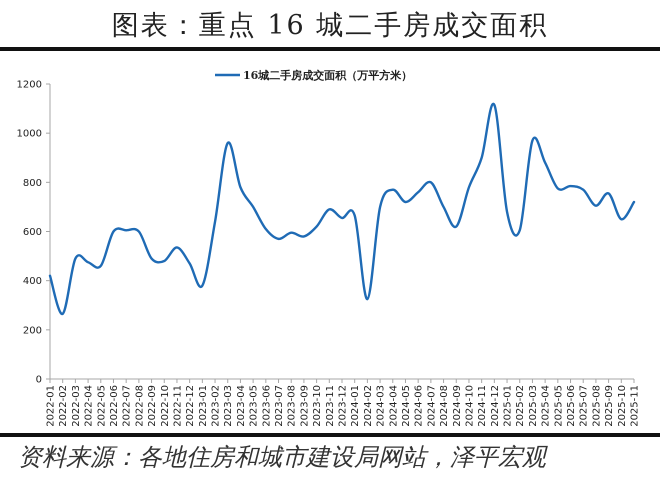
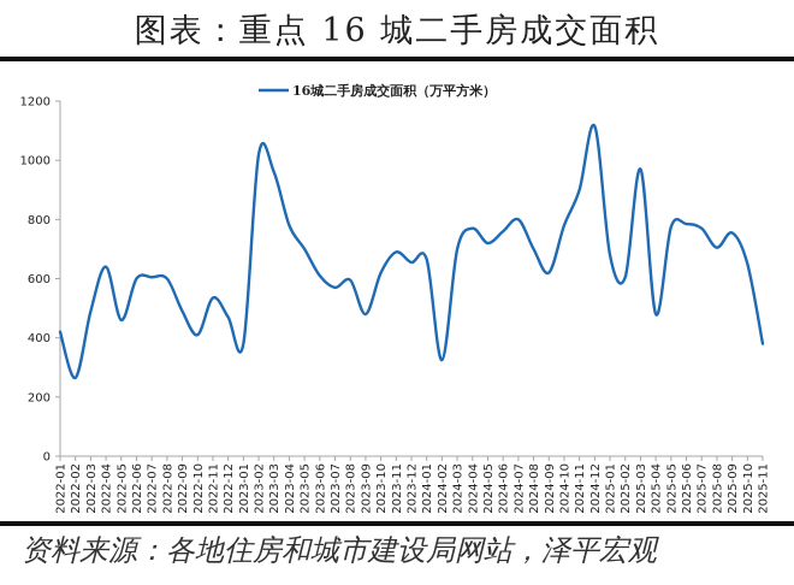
2022-04: 480 -> 640
2022-10: 480 -> 410
2023-02: 640 -> 1020
2023-09: 580 -> 480
2025-04: 880 -> 480
2025-11: 720 -> 380
